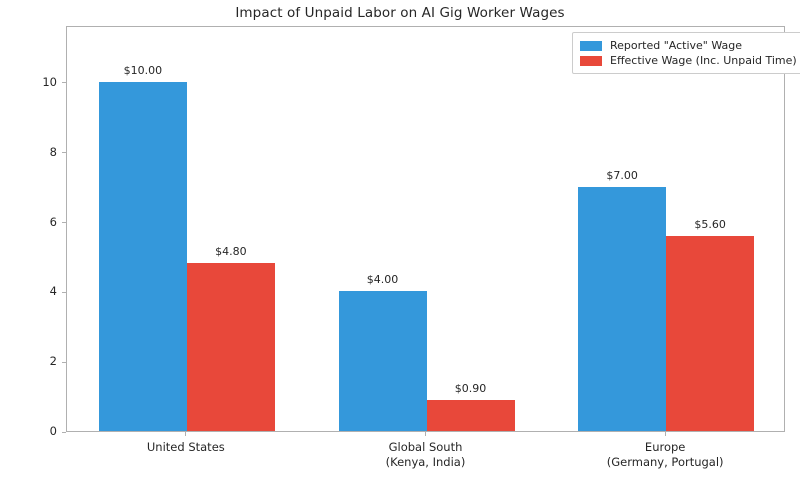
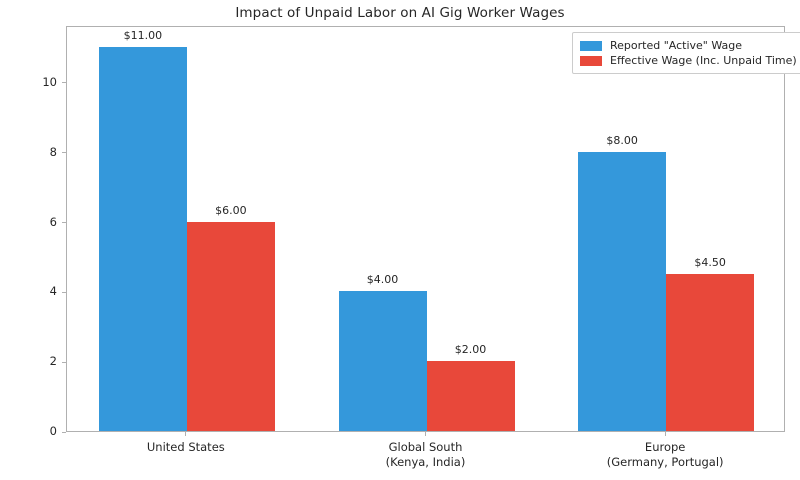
Reported "Active" Wage/United States: $10.00 -> $11.00
Effective Wage (Inc. Unpaid Time)/United States: $4.80 -> $6.00
Effective Wage (Inc. Unpaid Time)/Global South (Kenya, India): $0.90 -> $2.00
Reported "Active" Wage/Europe (Germany, Portugal): $7.00 -> $8.00
Effective Wage (Inc. Unpaid Time)/Europe (Germany, Portugal): $5.60 -> $4.50
